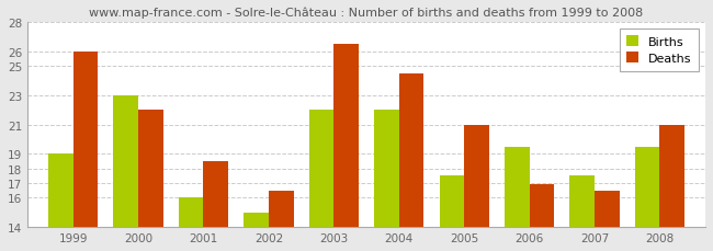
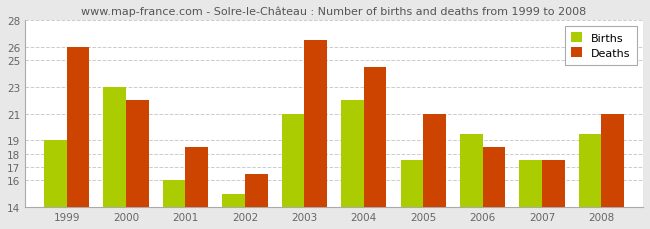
Births/2003: 22.0 -> 21.0
Deaths/2006: 16.9 -> 18.5
Deaths/2007: 16.5 -> 17.5
